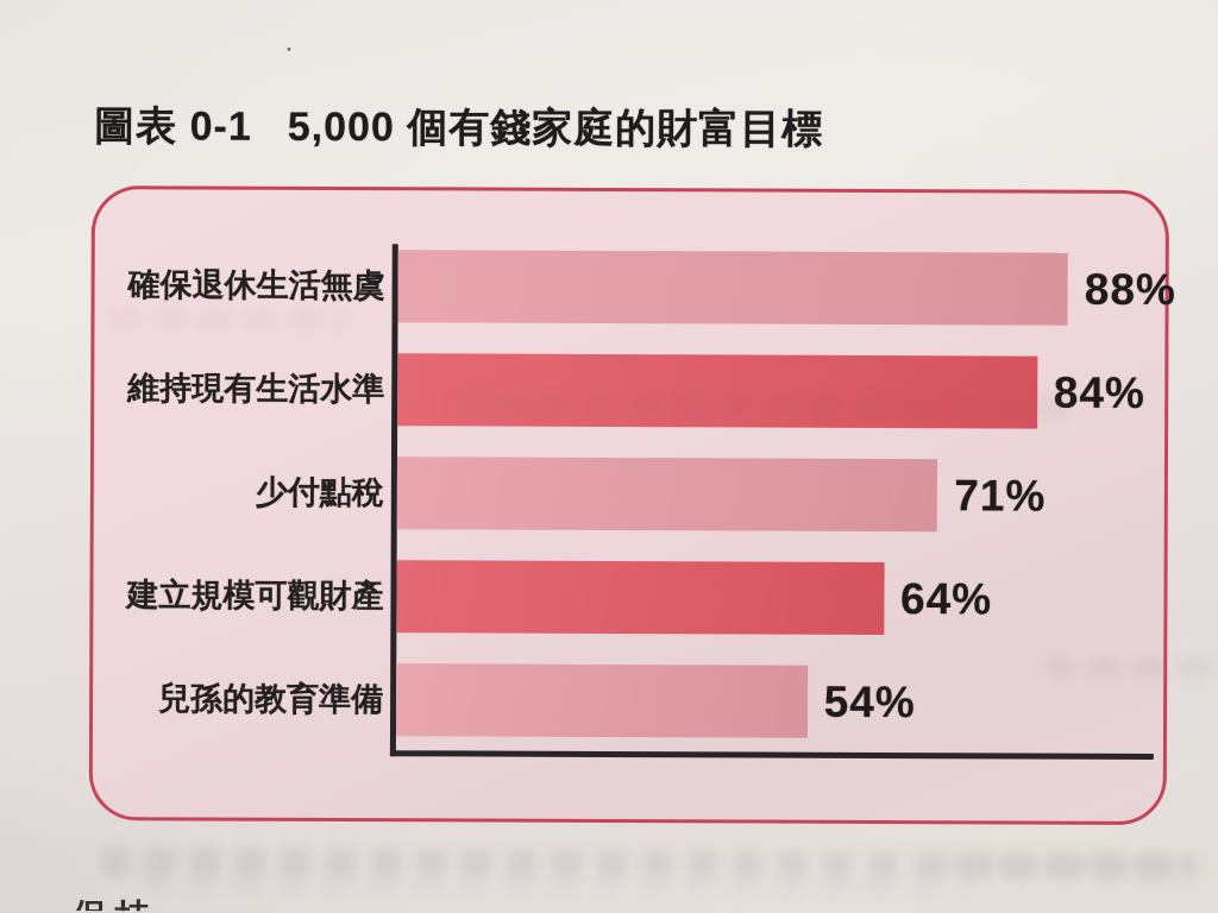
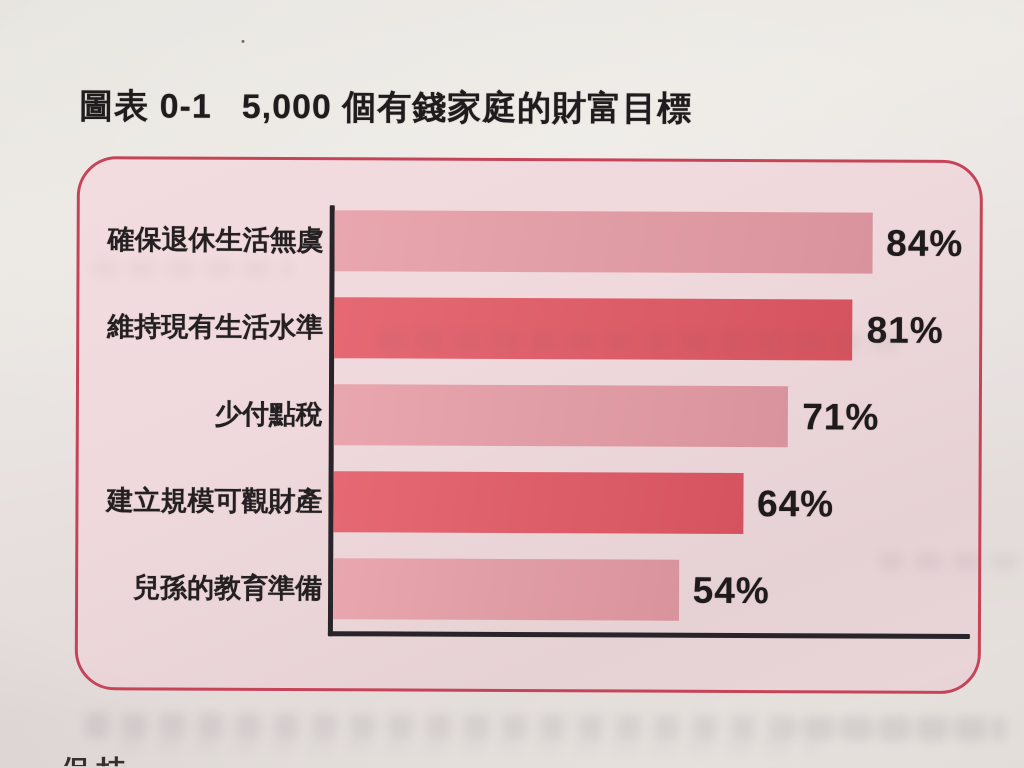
確保退休生活無虞: 88% -> 84%
維持現有生活水準: 84% -> 81%
